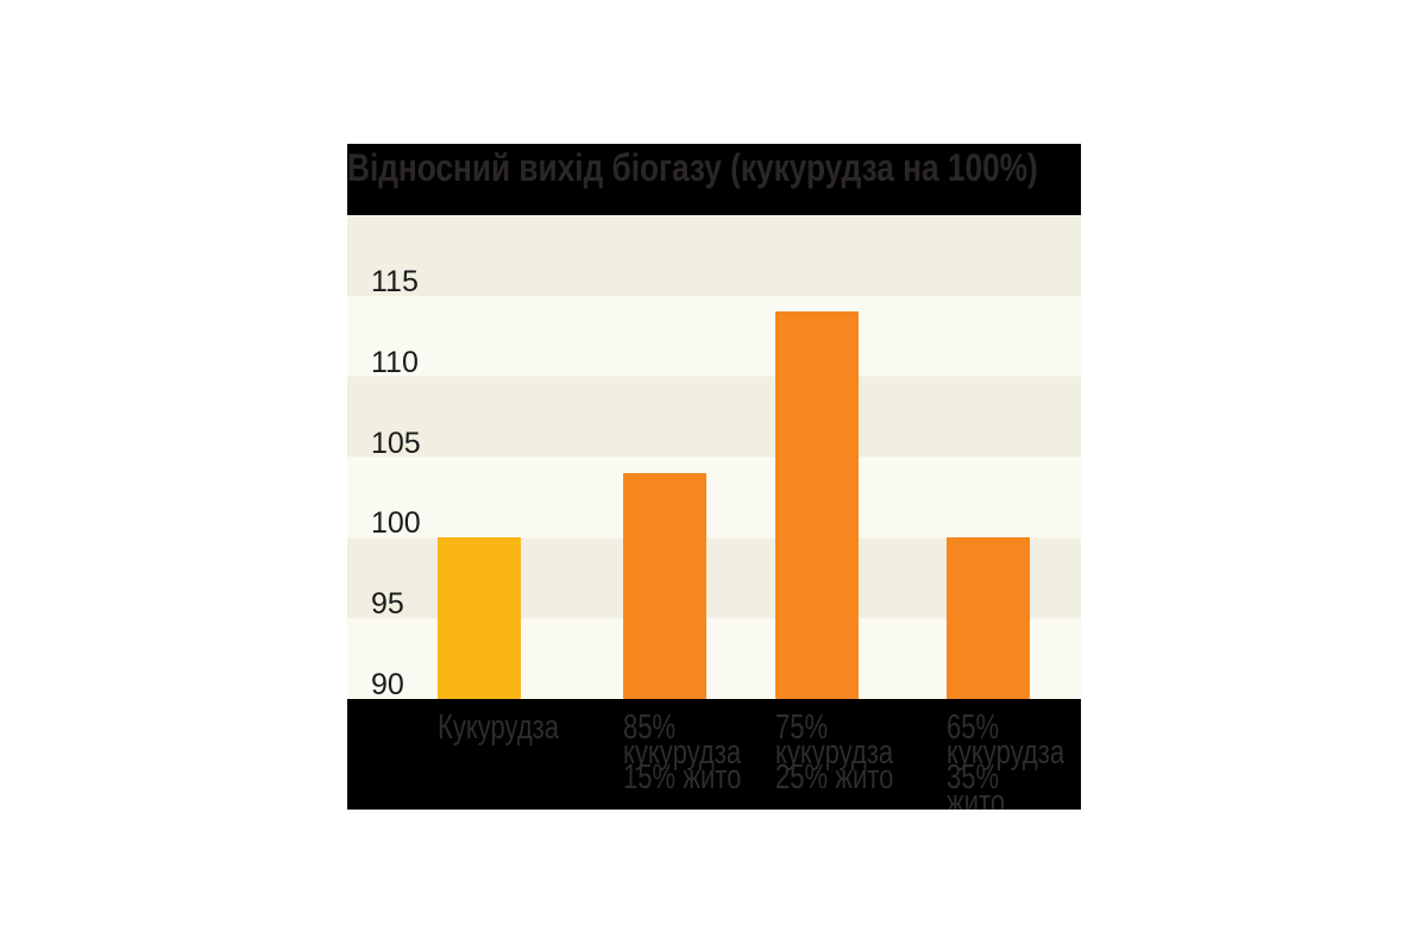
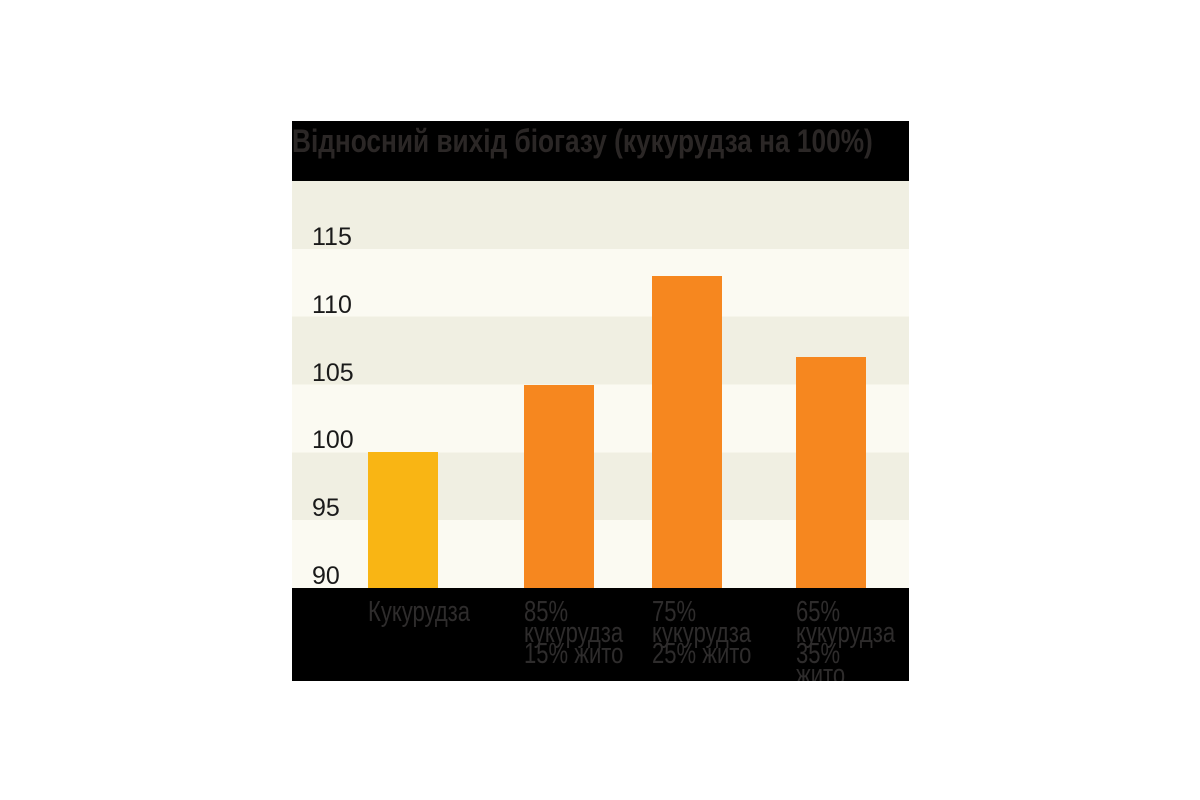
85% кукурудза 15% жито: 104 -> 105
75% кукурудза 25% жито: 114 -> 113
65% кукурудза 35% жито: 100 -> 107
